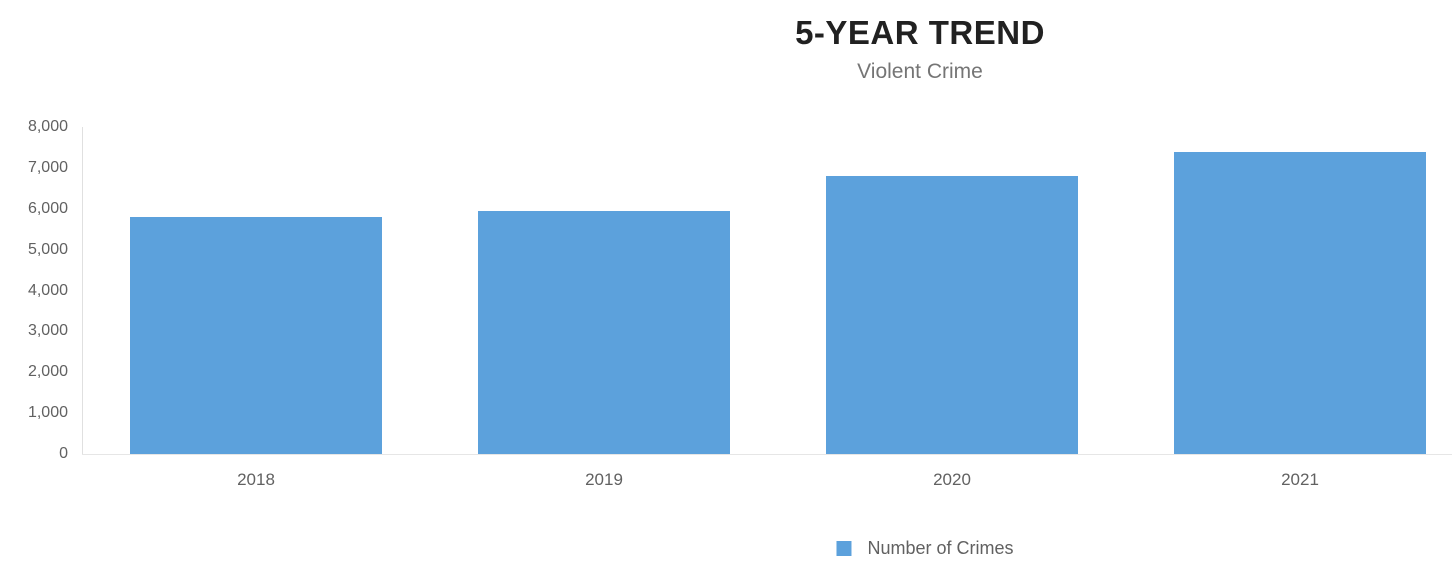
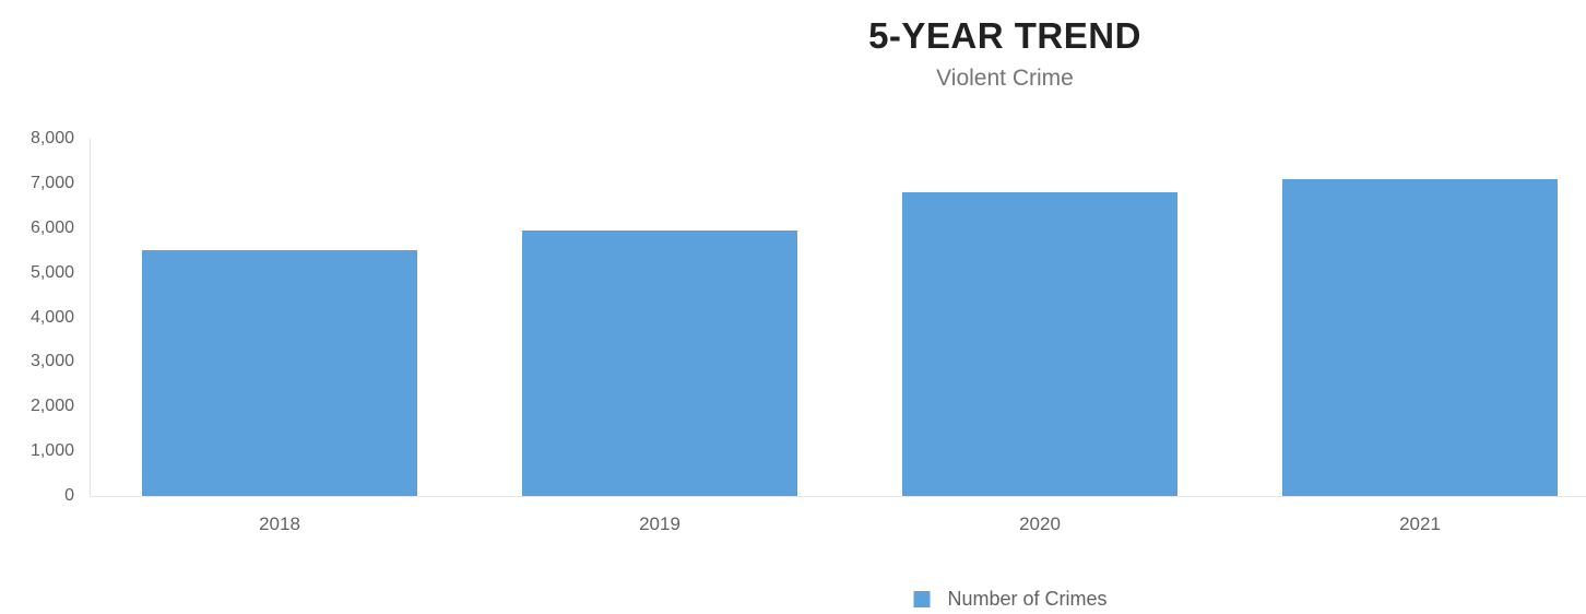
2018: 5800 -> 5500
2021: 7400 -> 7100
